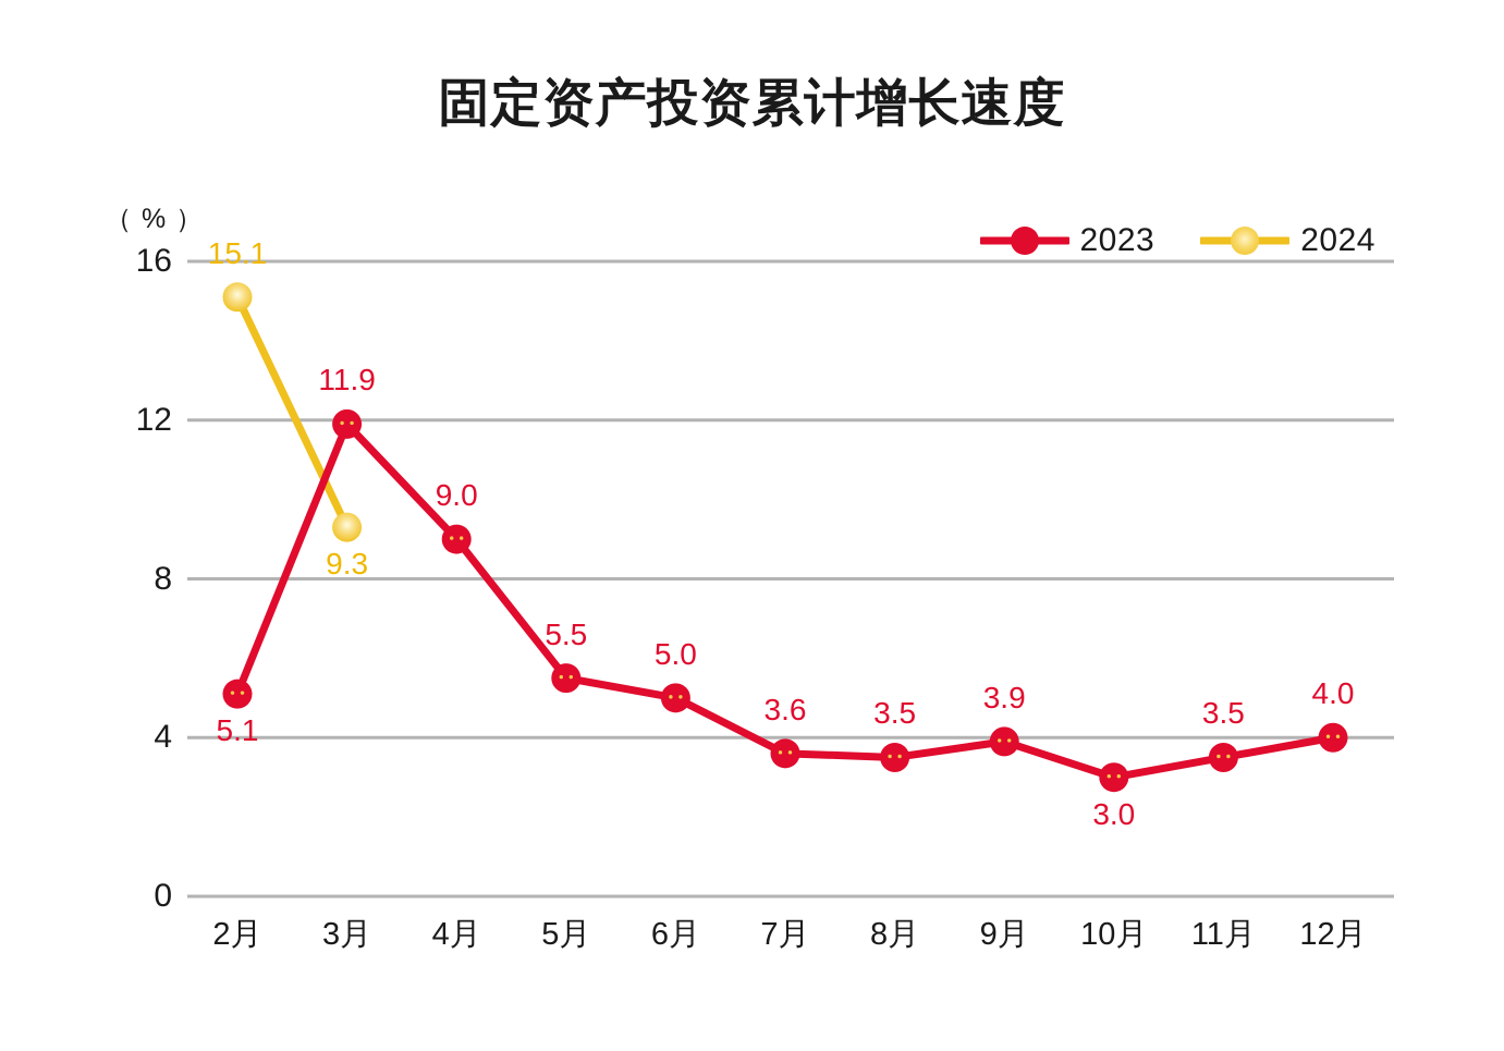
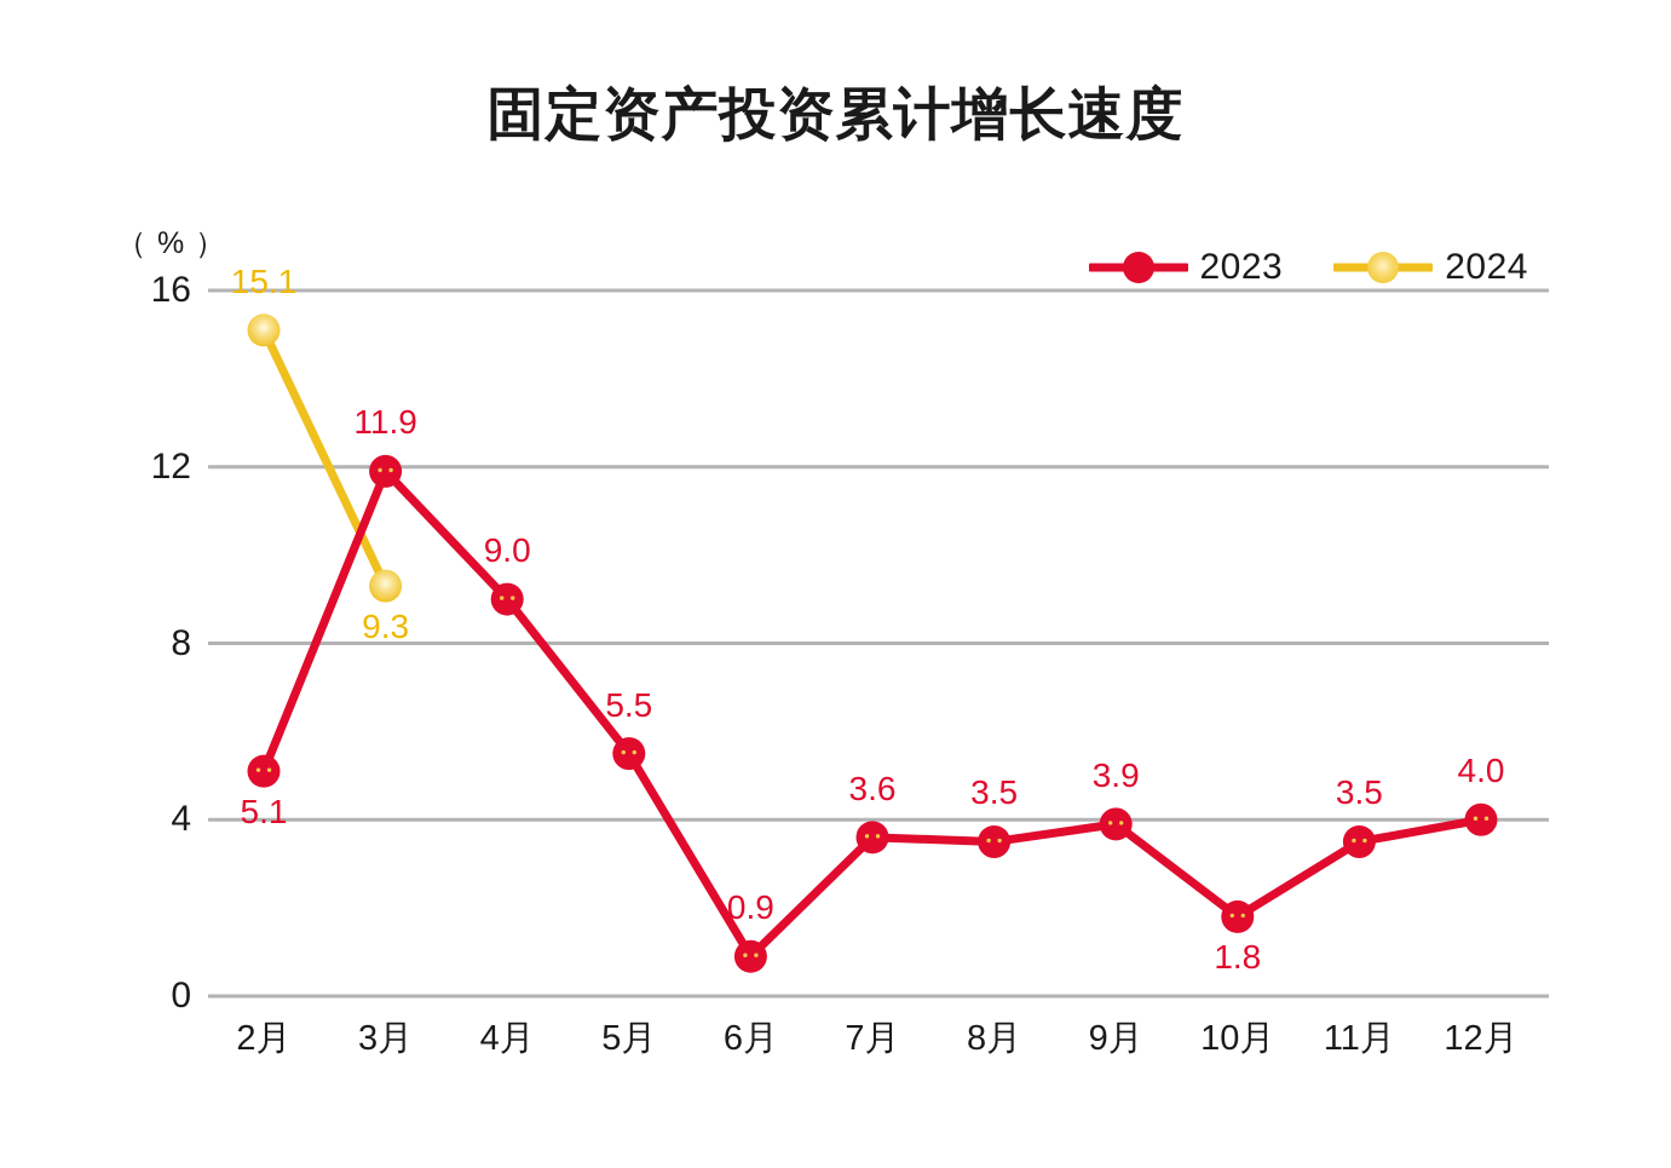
2023/6月: 5.0 -> 0.9
2023/10月: 3.0 -> 1.8
